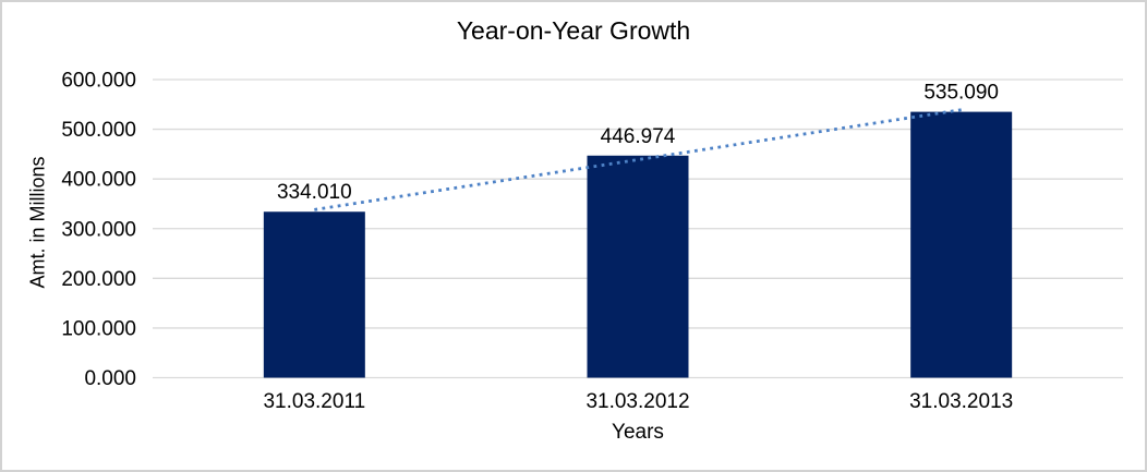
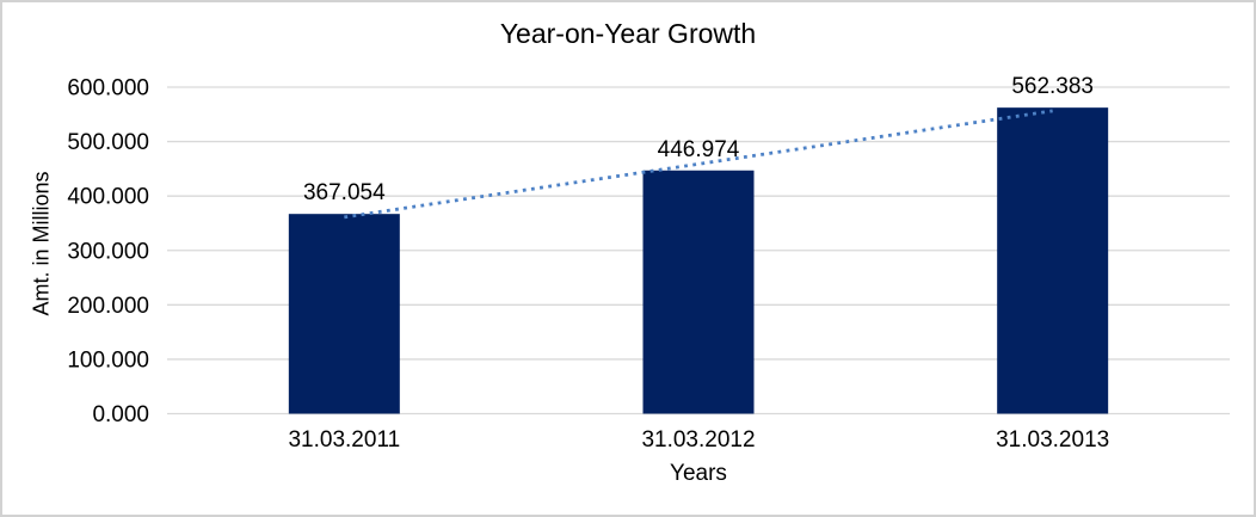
31.03.2011: 334.010 -> 367.054
31.03.2013: 535.090 -> 562.383
